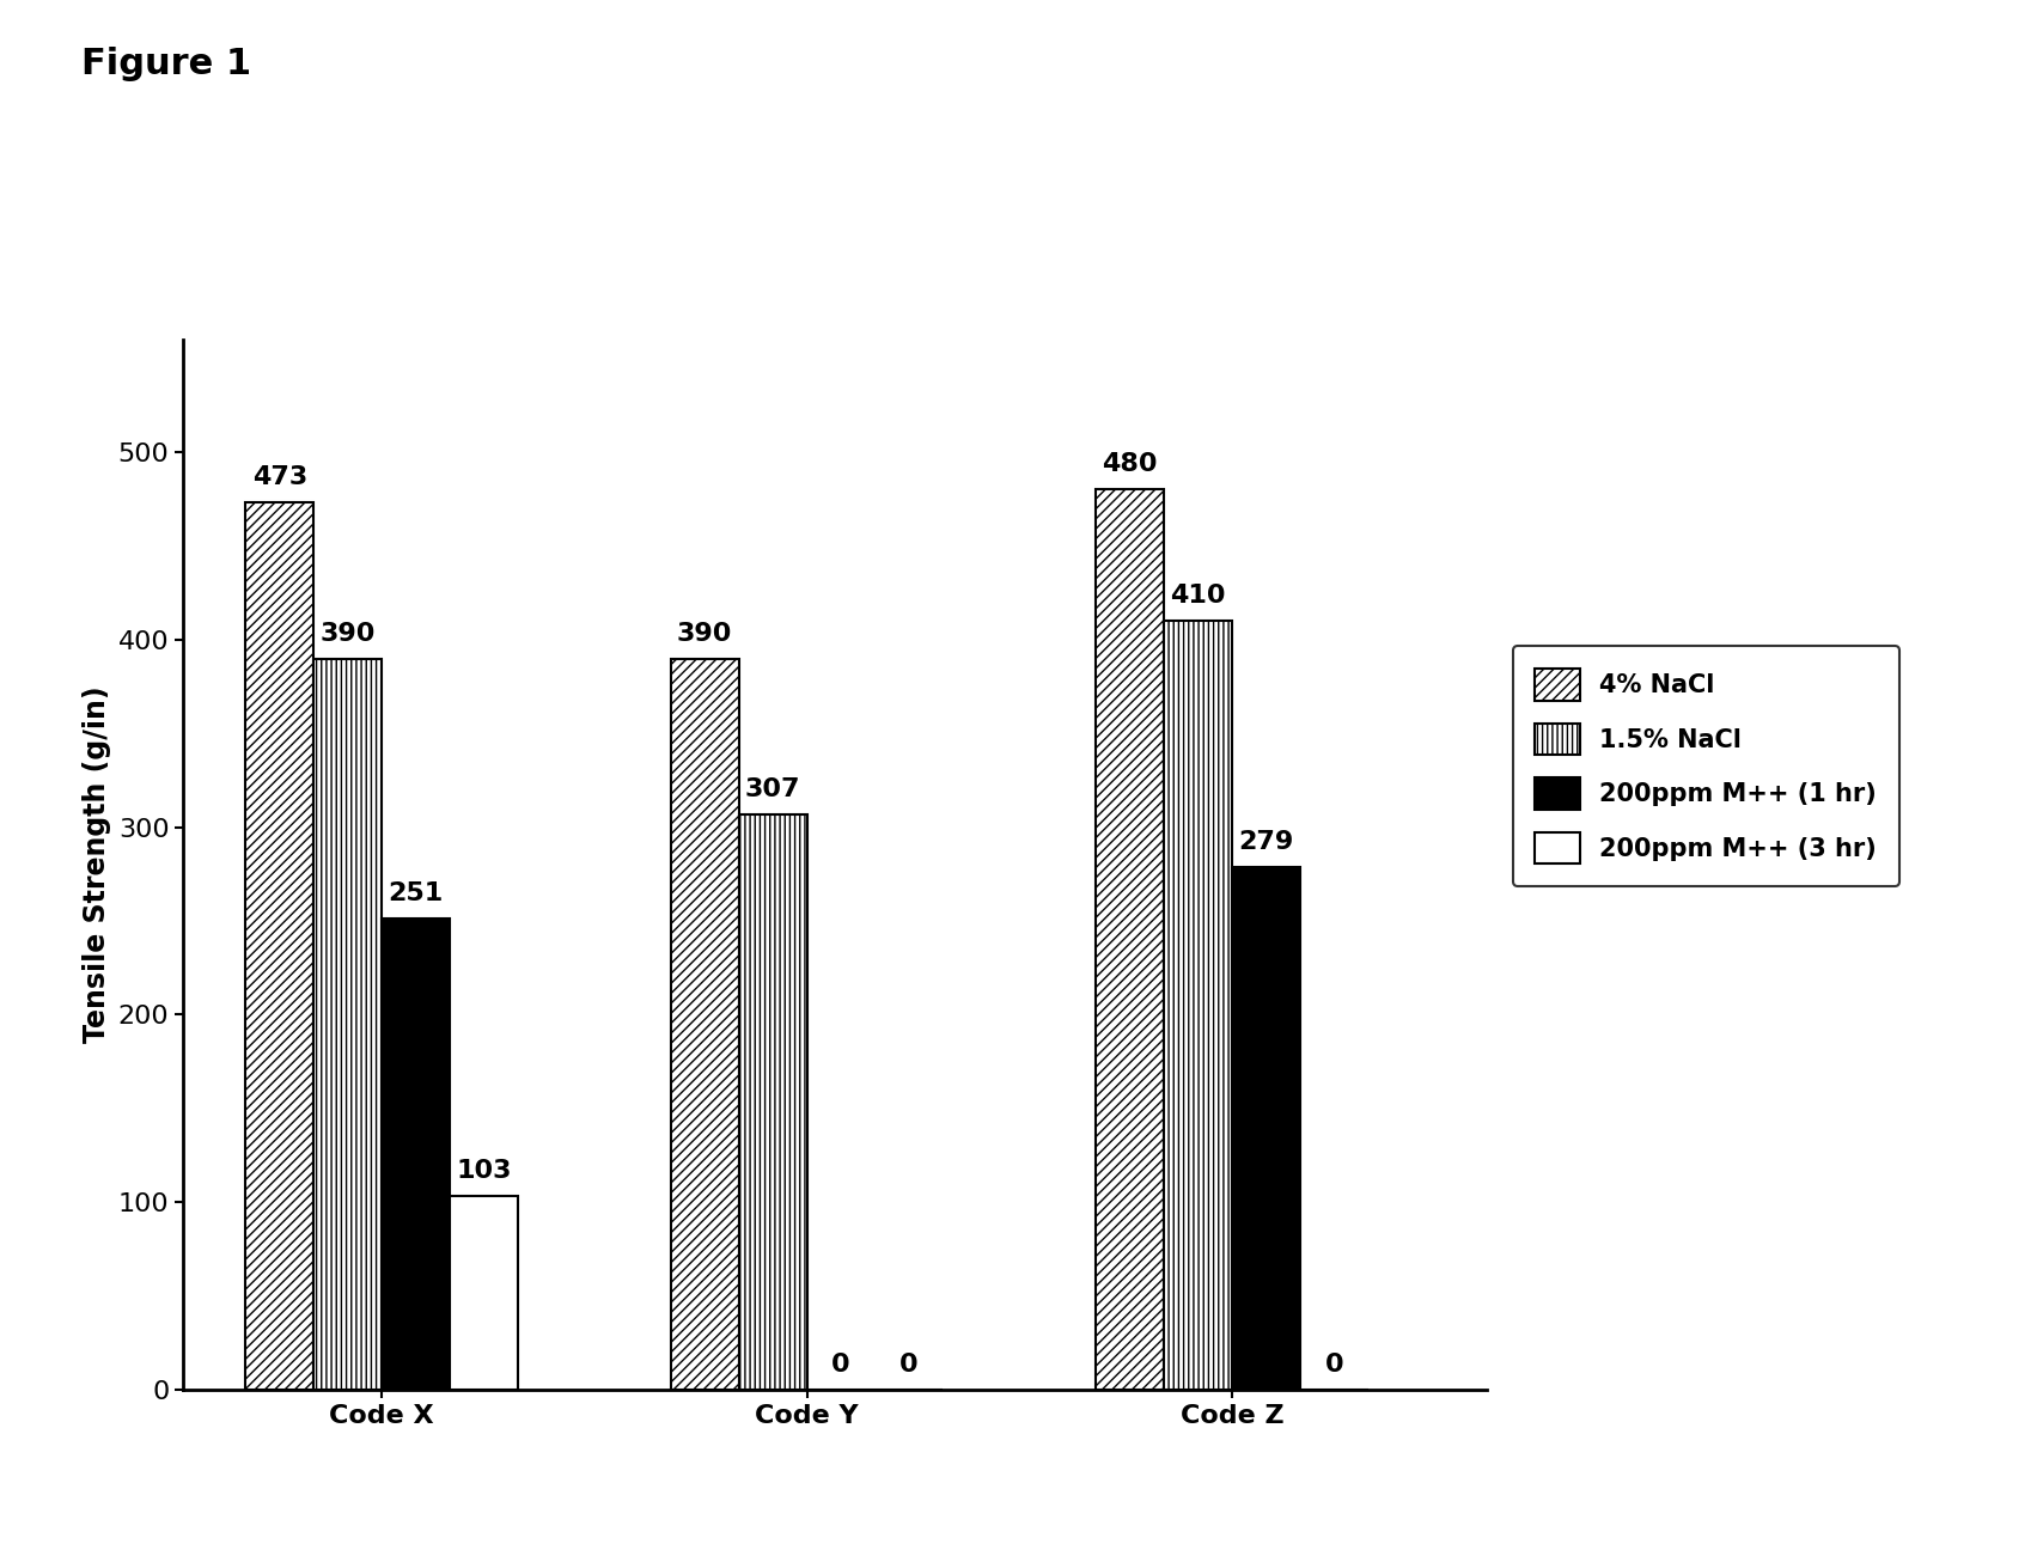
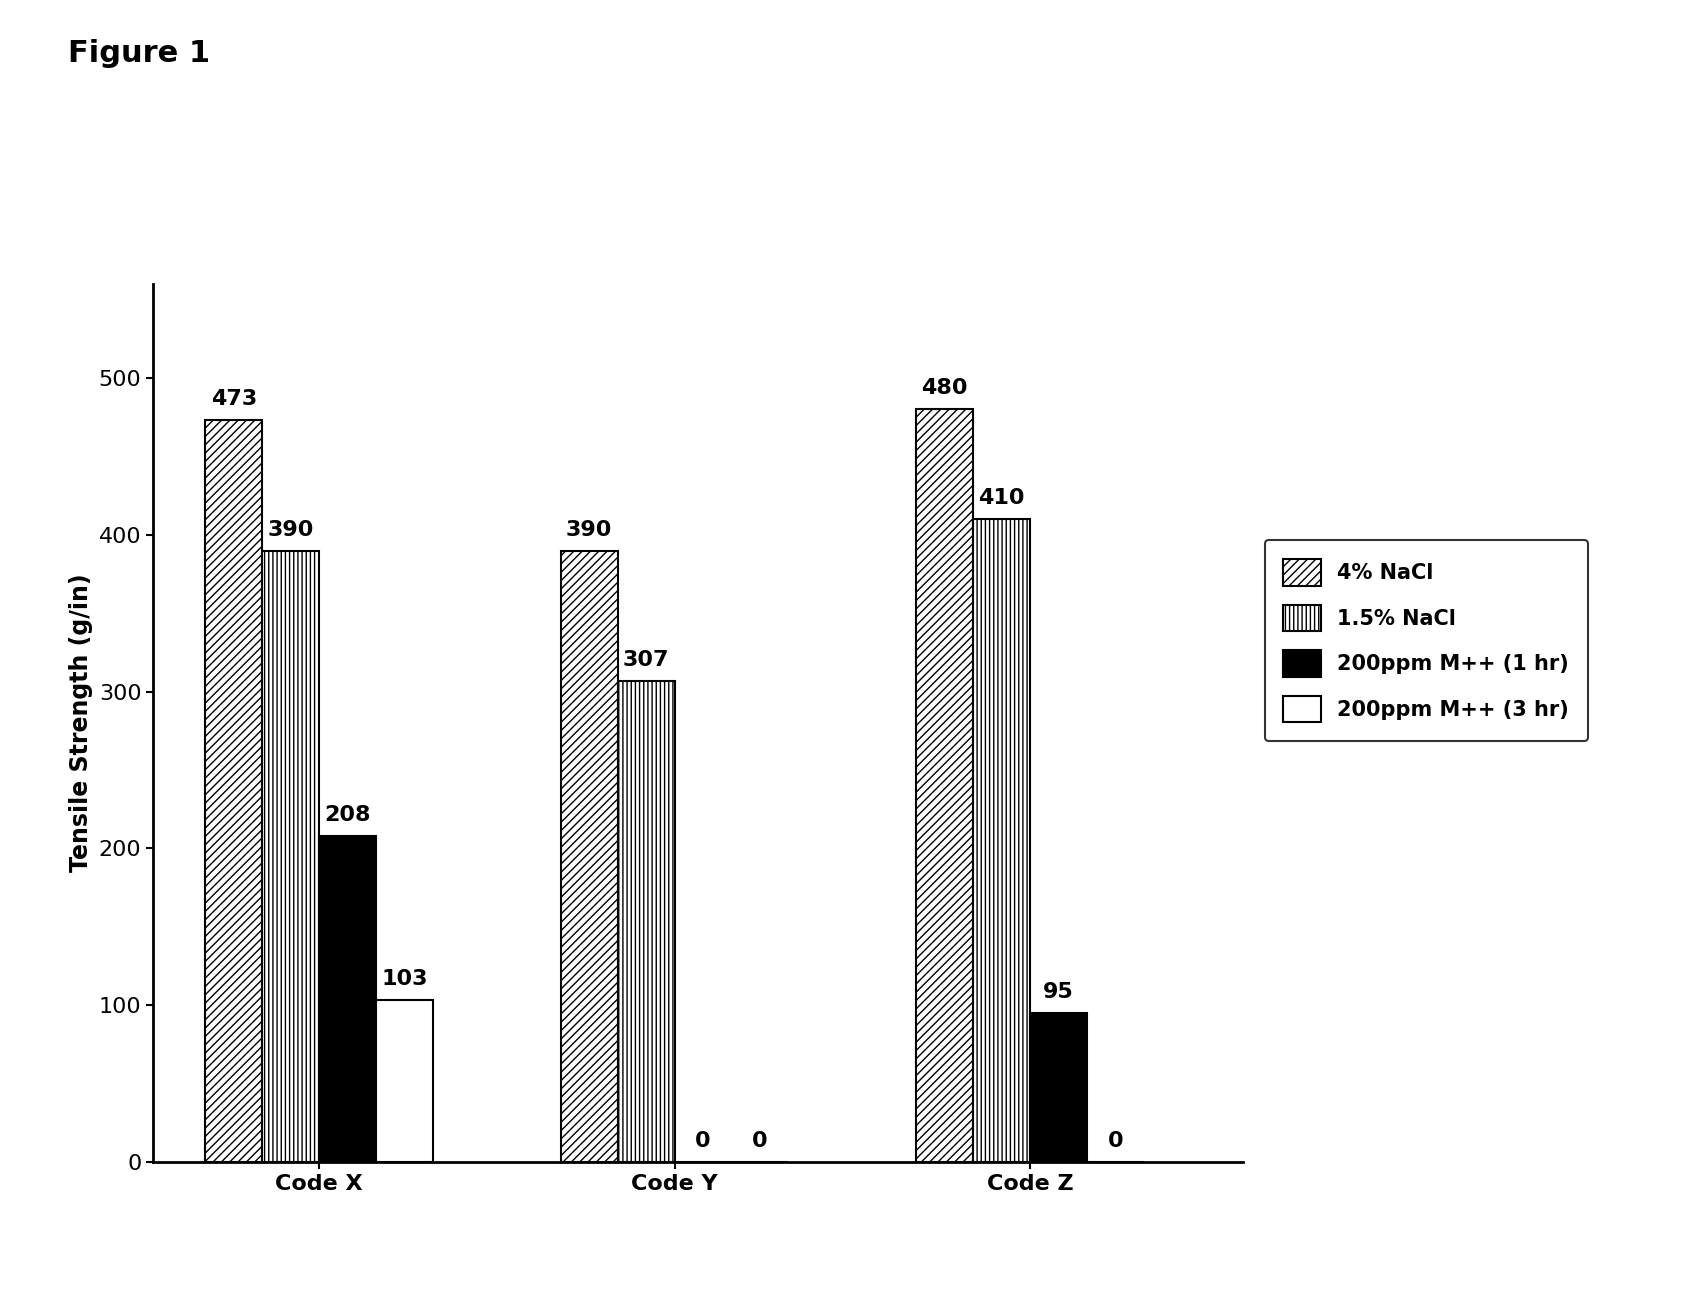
200ppm M++ (1 hr)/Code X: 251 -> 208
200ppm M++ (1 hr)/Code Z: 279 -> 95
